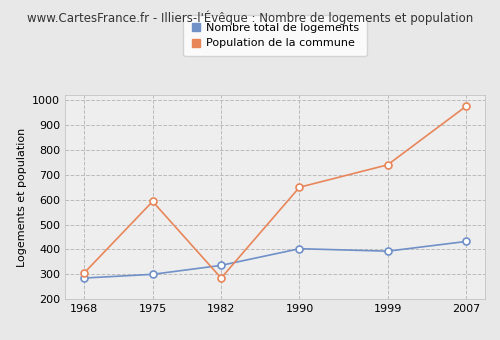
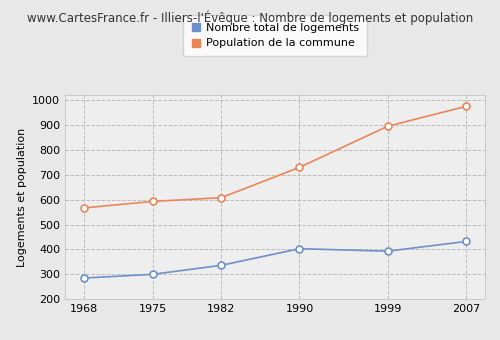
Population de la commune/1968: 305 -> 567
Population de la commune/1982: 285 -> 608
Population de la commune/1990: 650 -> 730
Population de la commune/1999: 740 -> 895
